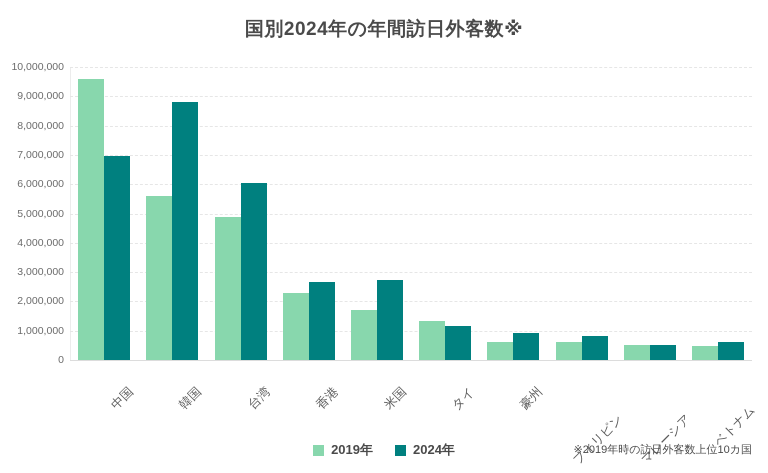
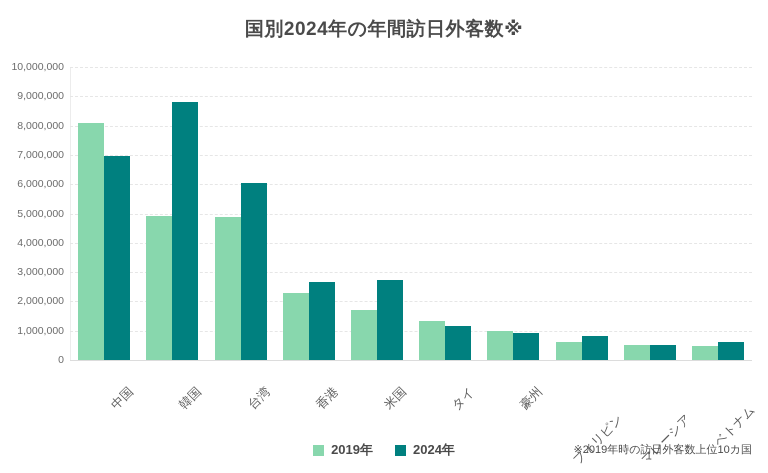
2019年/中国: 9600000 -> 8100000
2019年/韓国: 5600000 -> 4900000
2019年/豪州: 600000 -> 1000000
